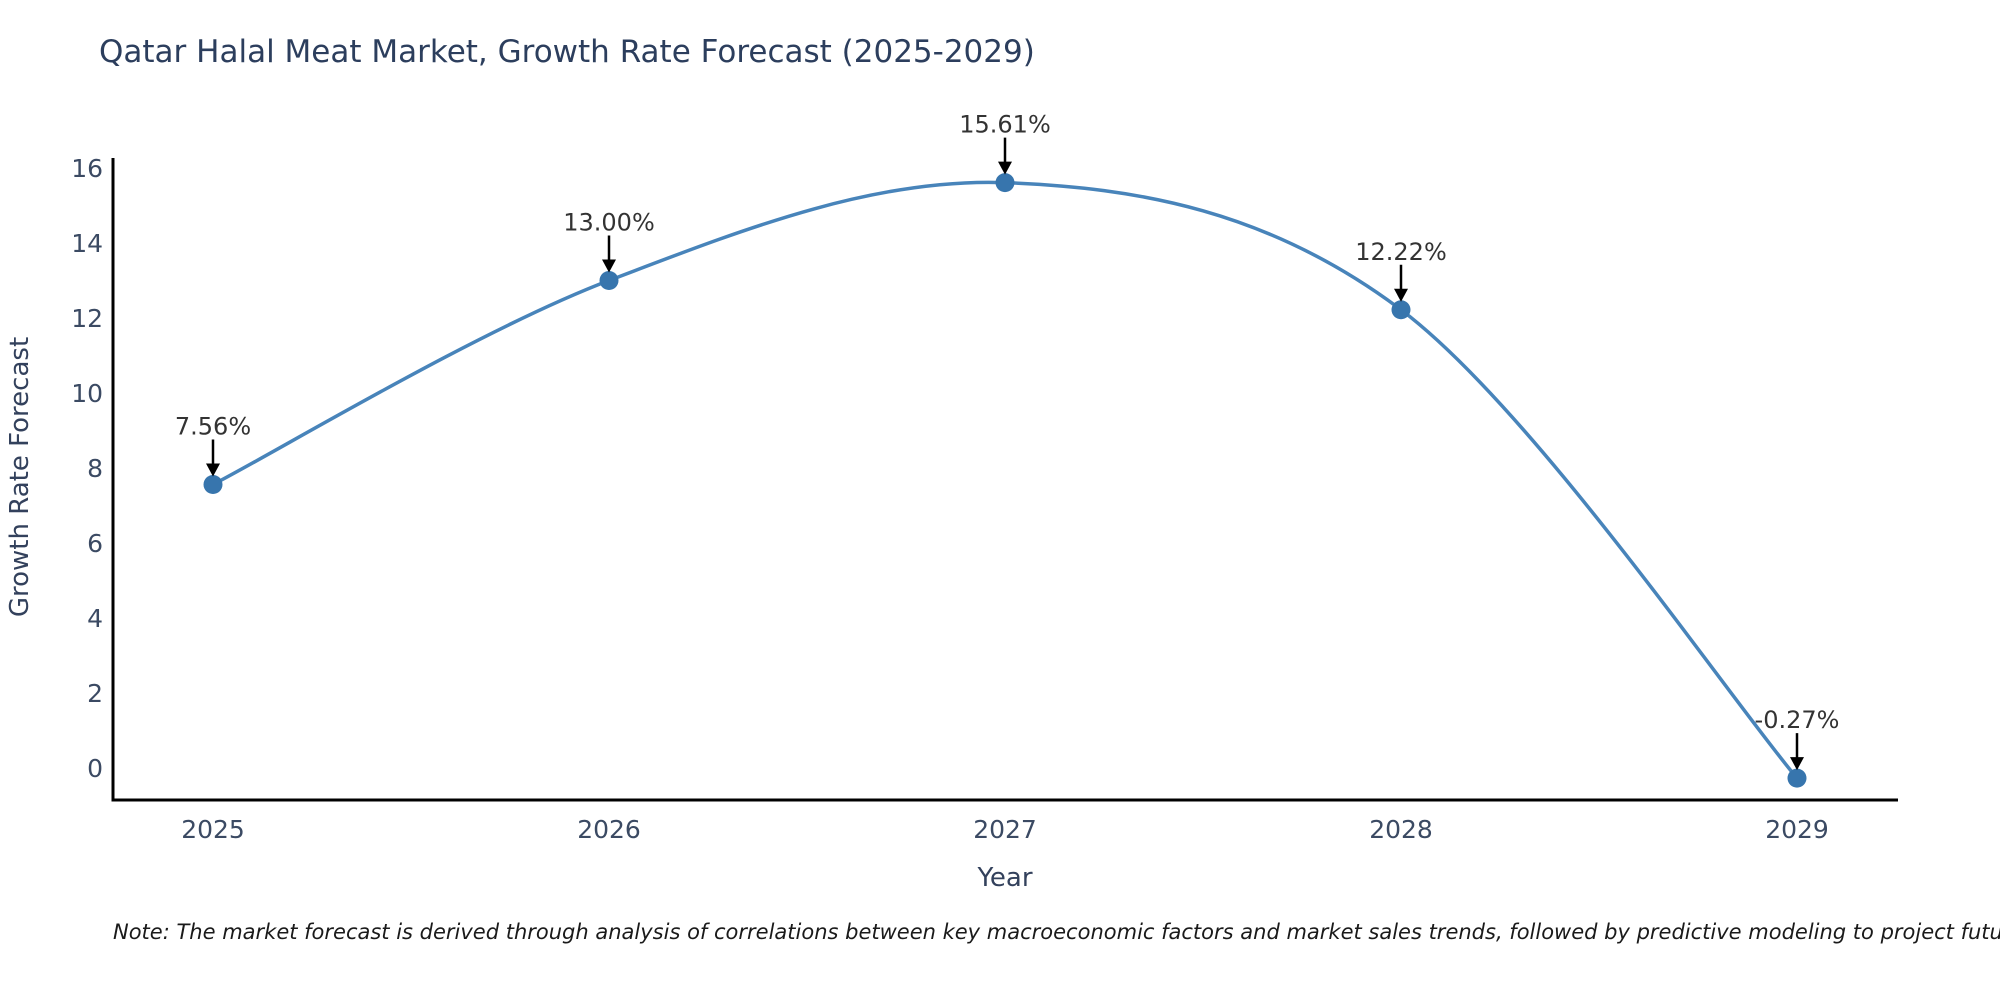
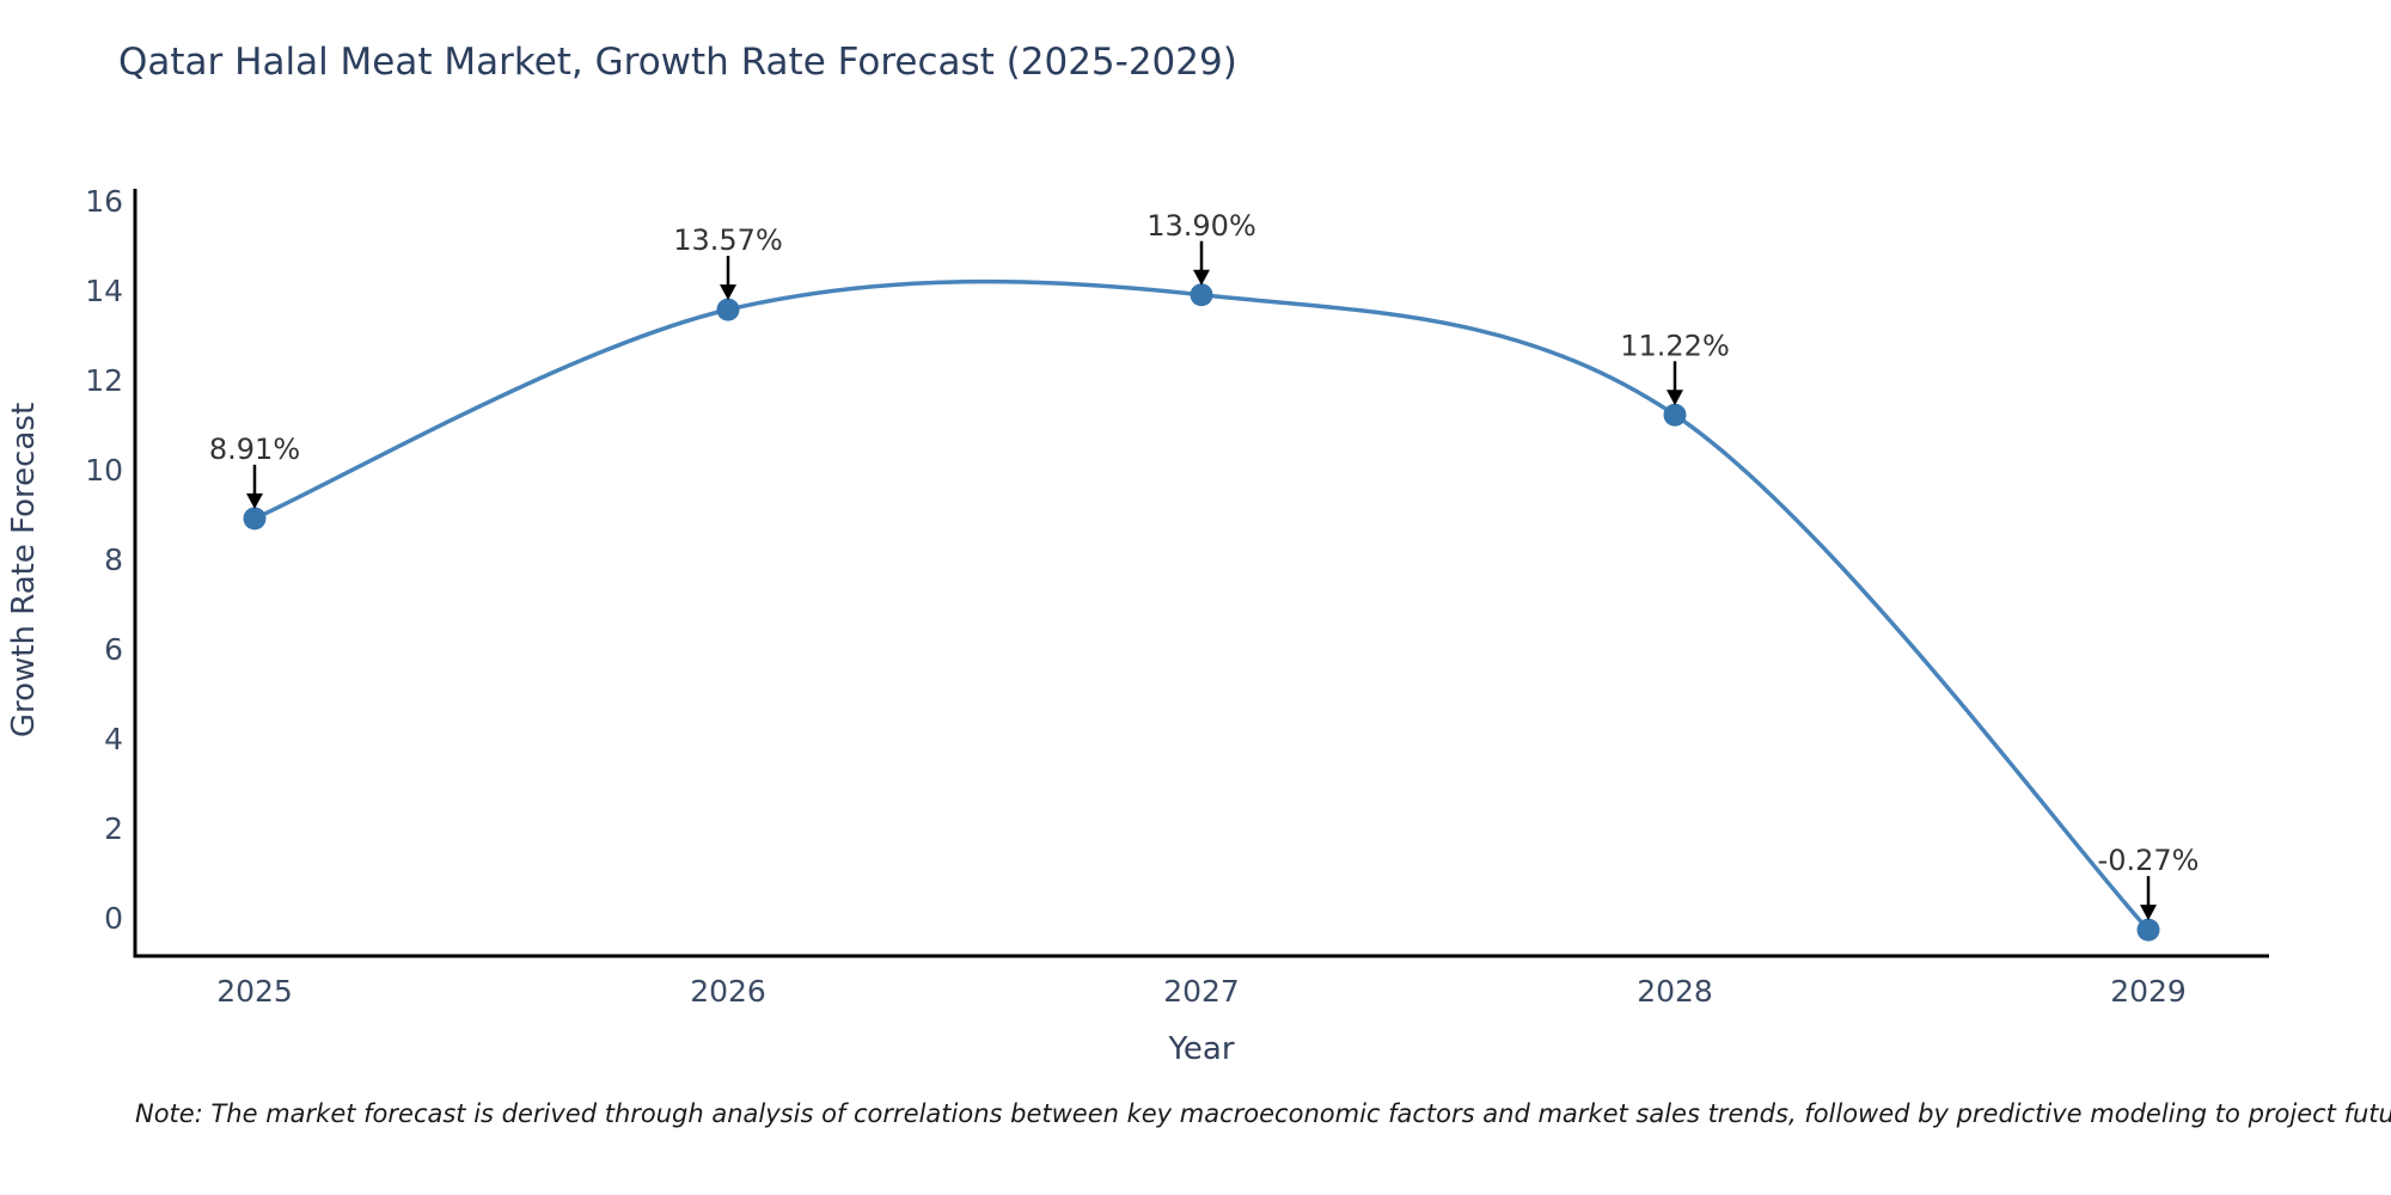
2025: 7.56% -> 8.91%
2026: 13.00% -> 13.57%
2027: 15.61% -> 13.90%
2028: 12.22% -> 11.22%
